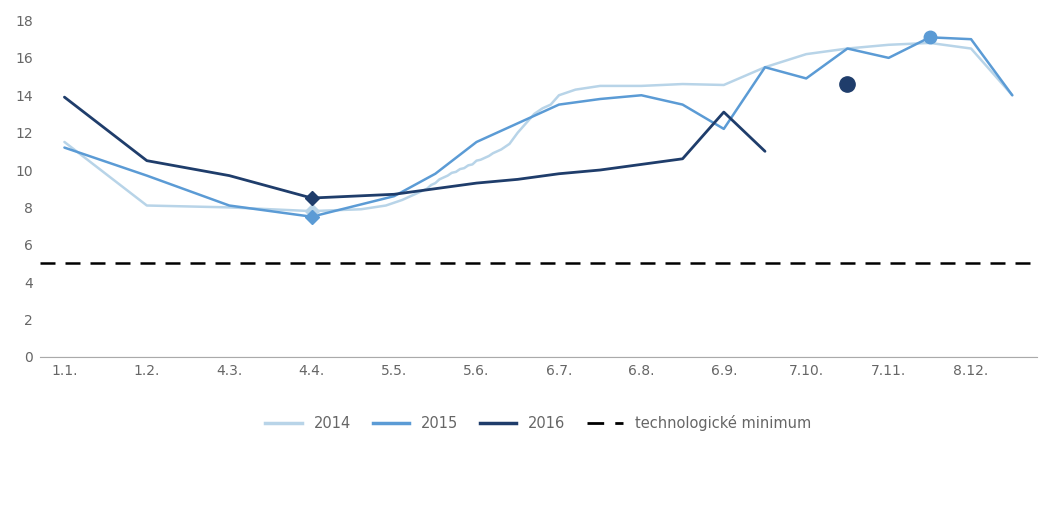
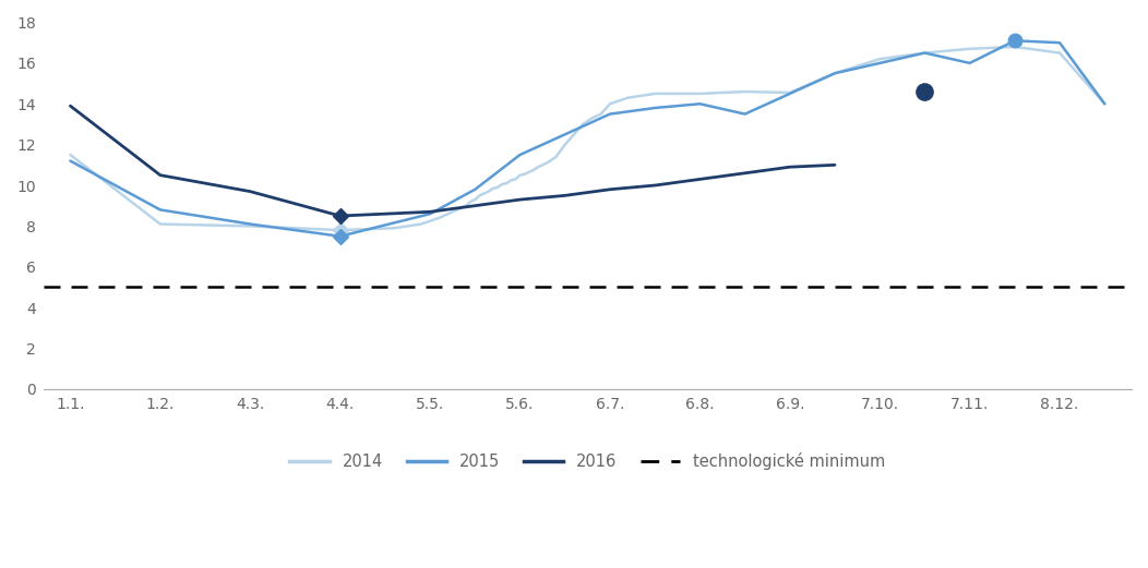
2015/1.2.: 9.7 -> 8.8
2015/6.9.: 12.2 -> 14.5
2016/6.9.: 13.1 -> 10.9
2015/7.10.: 14.9 -> 16.0
